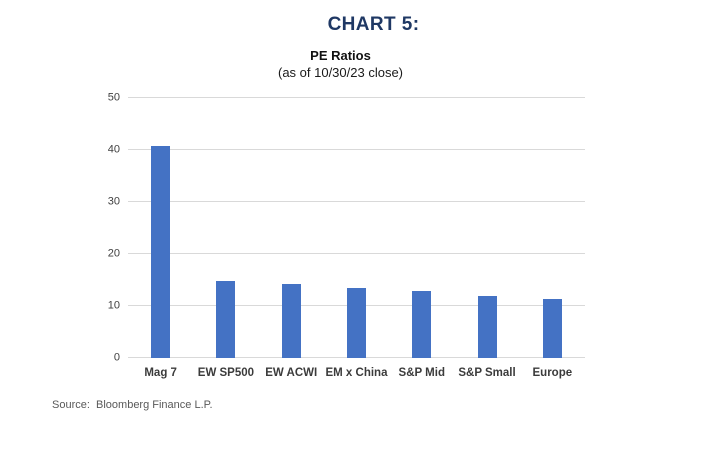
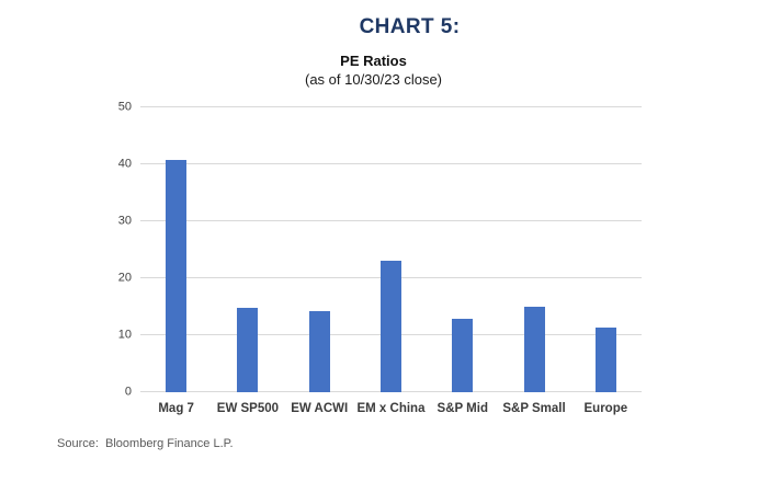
EM x China: 14 -> 23
S&P Small: 12 -> 15
